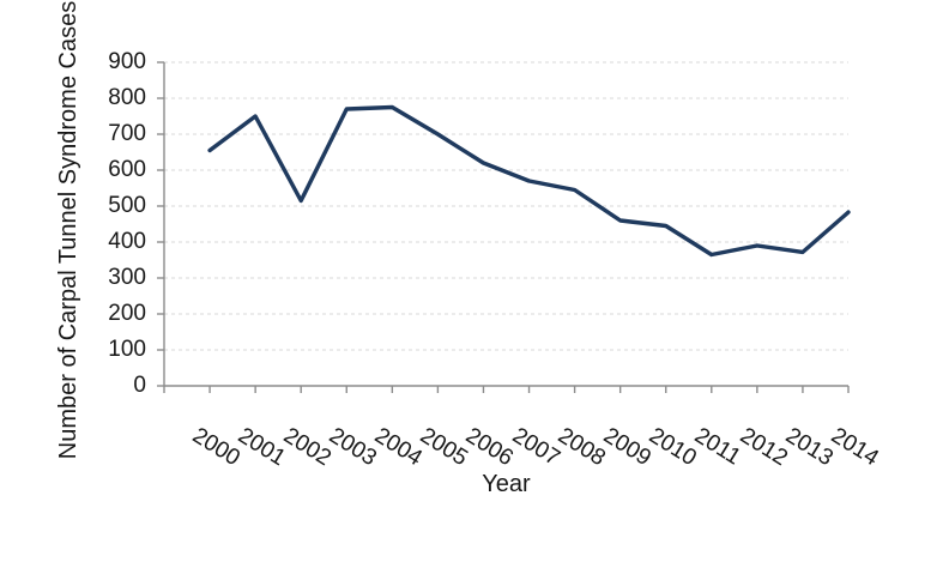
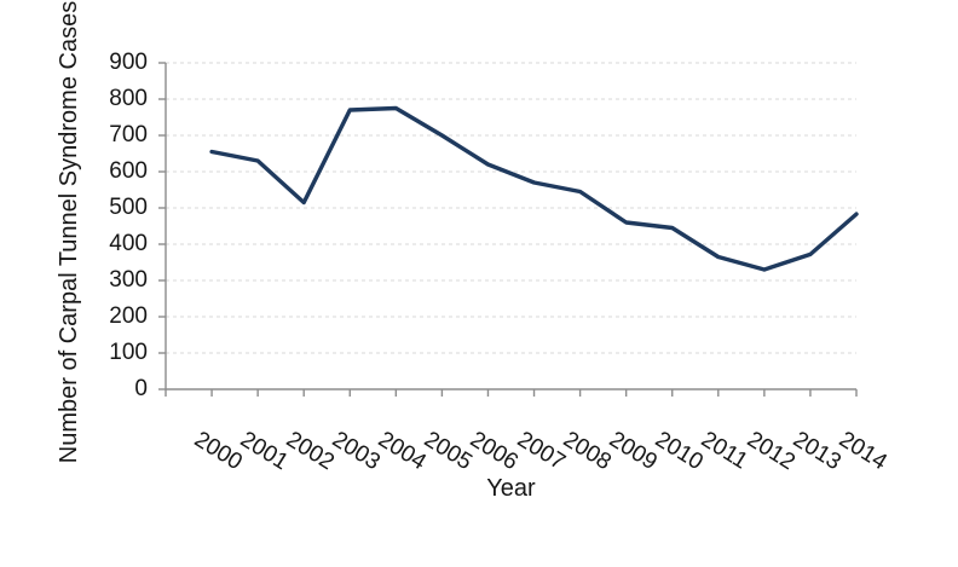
2001: 750 -> 630
2012: 390 -> 330
